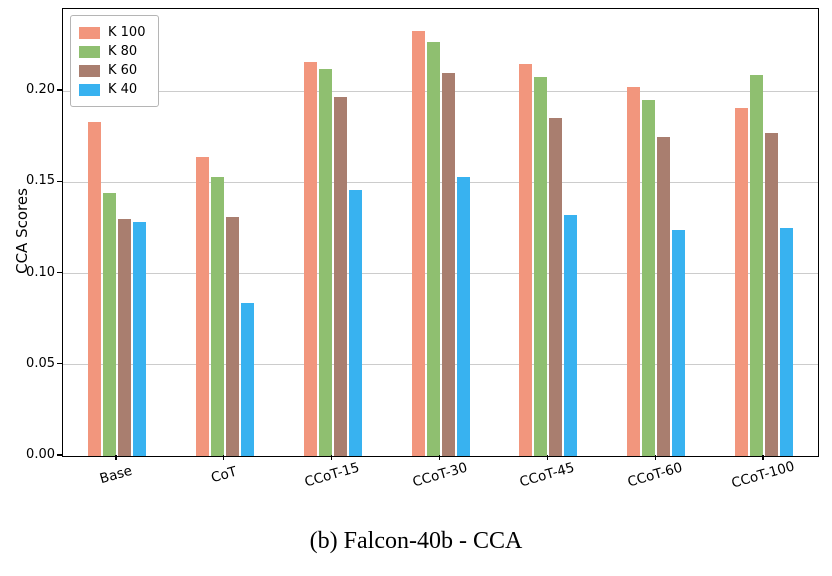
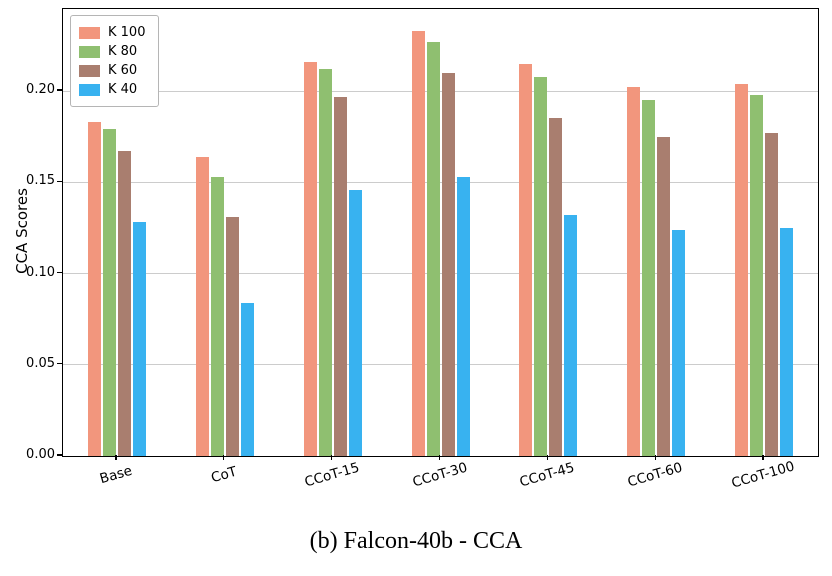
K 80/Base: 0.144 -> 0.179
K 60/Base: 0.130 -> 0.167
K 100/CCoT-100: 0.191 -> 0.204
K 80/CCoT-100: 0.209 -> 0.198
